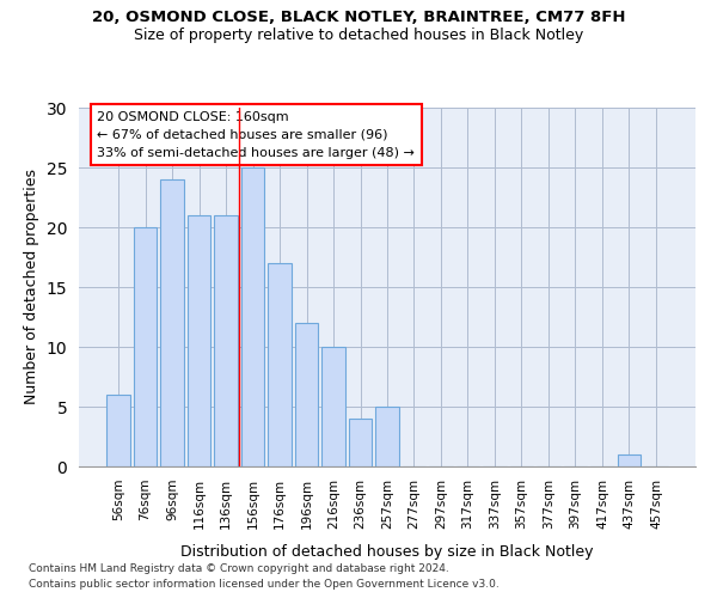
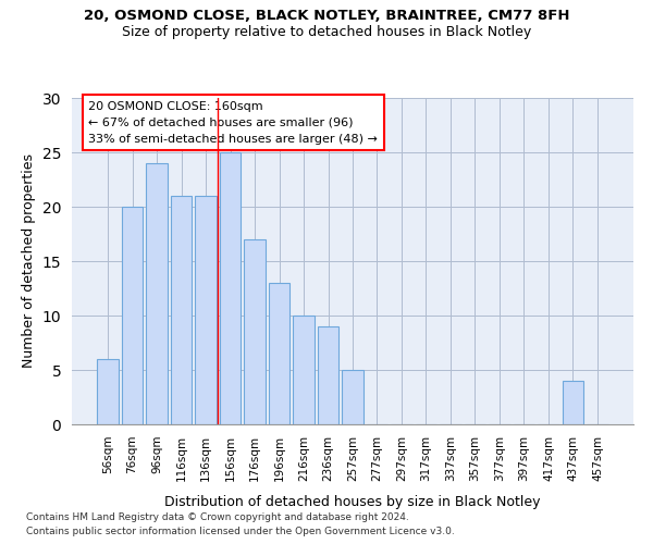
196sqm: 12 -> 13
236sqm: 4 -> 9
437sqm: 1 -> 4
